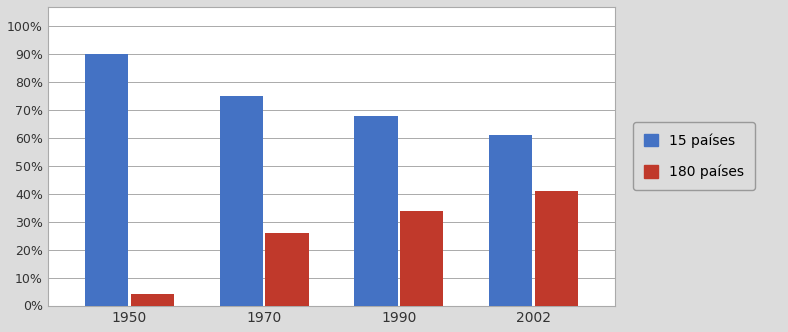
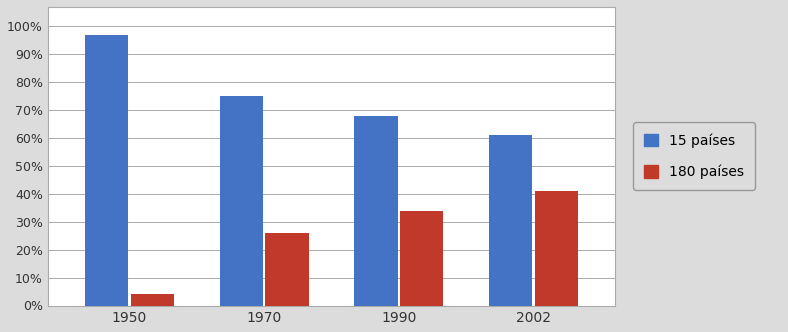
15 países/1950: 90% -> 97%
